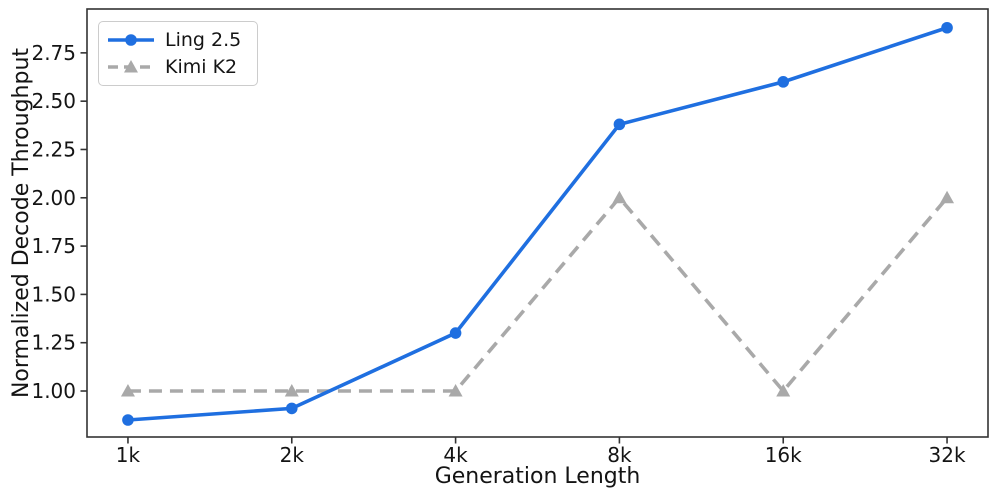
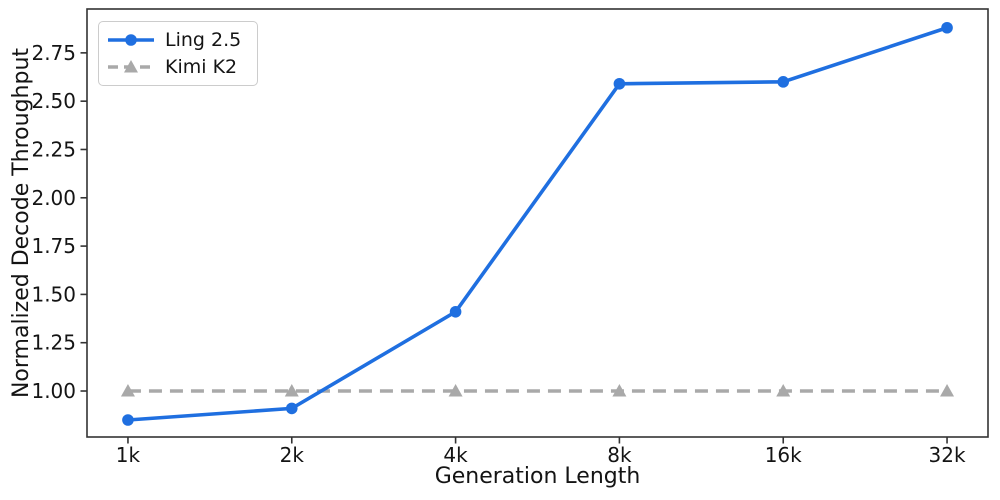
Ling 2.5/4k: 1.30 -> 1.41
Ling 2.5/8k: 2.38 -> 2.59
Kimi K2/8k: 2 -> 1
Kimi K2/32k: 2 -> 1
